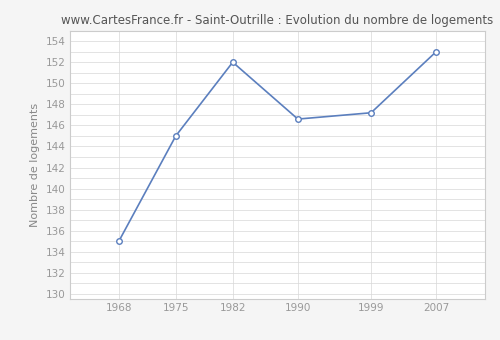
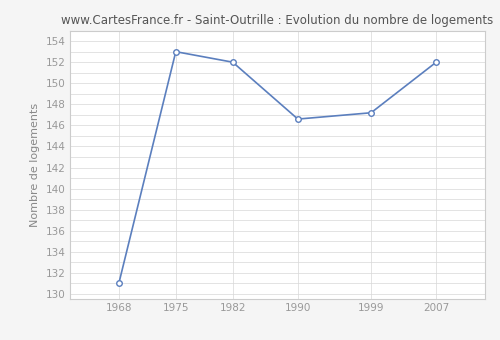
1968: 135.0 -> 131.0
1975: 145.0 -> 153.0
2007: 153.0 -> 152.0
